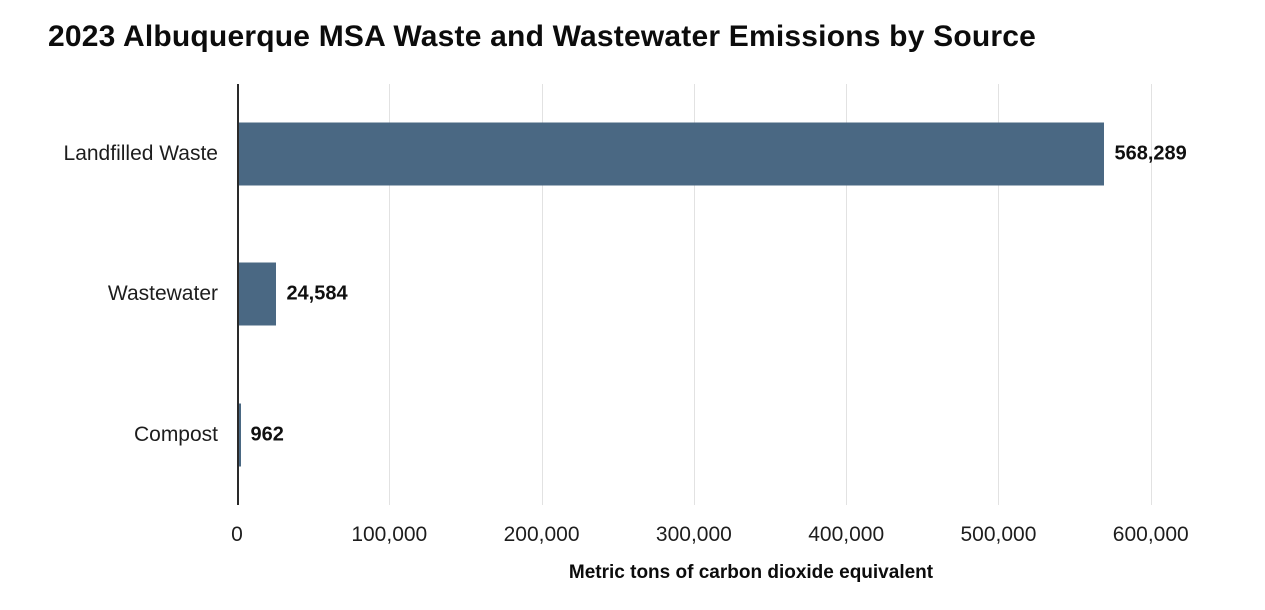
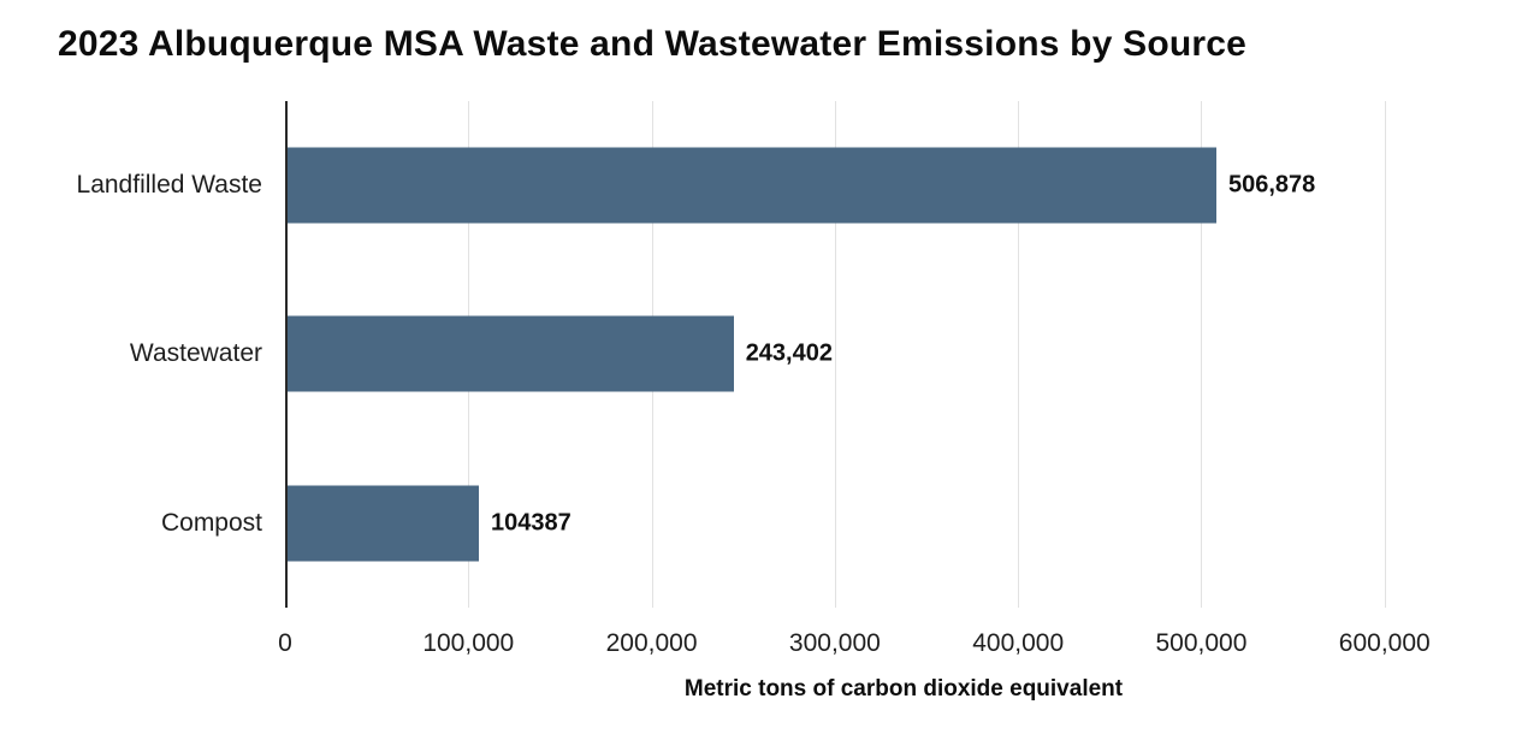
Landfilled Waste: 568,289 -> 506,878
Wastewater: 24,584 -> 243,402
Compost: 962 -> 104387
